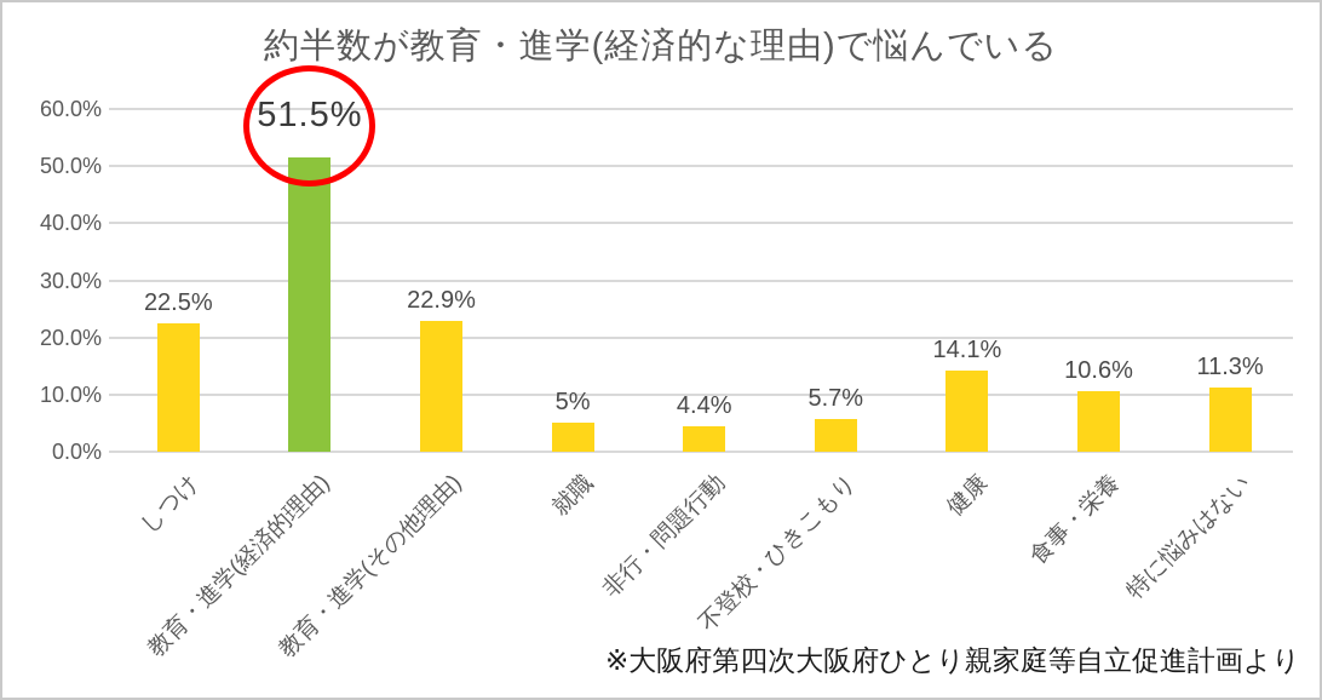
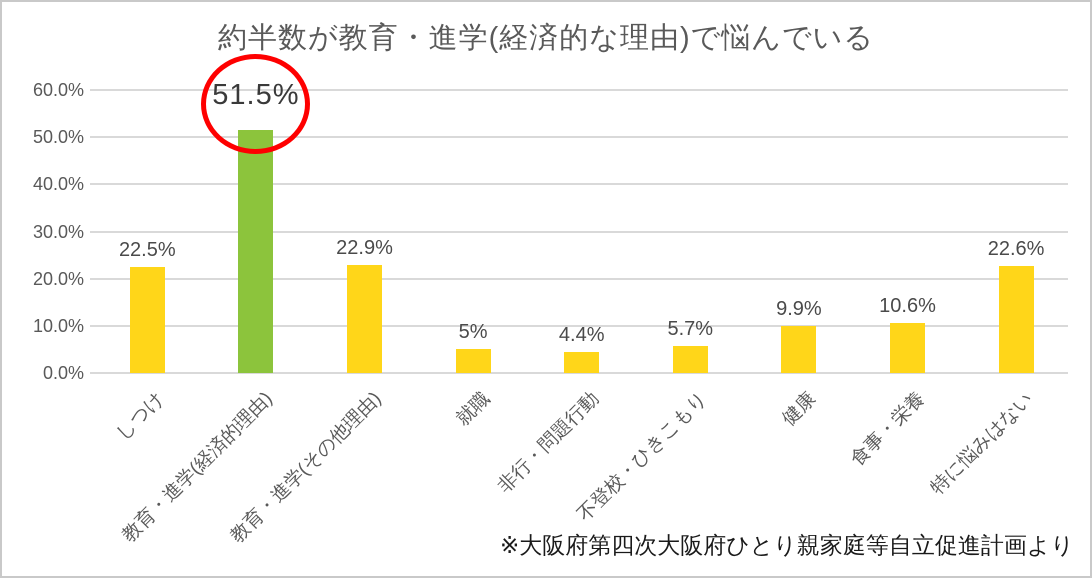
健康: 14.1% -> 9.9%
特に悩みはない: 11.3% -> 22.6%
